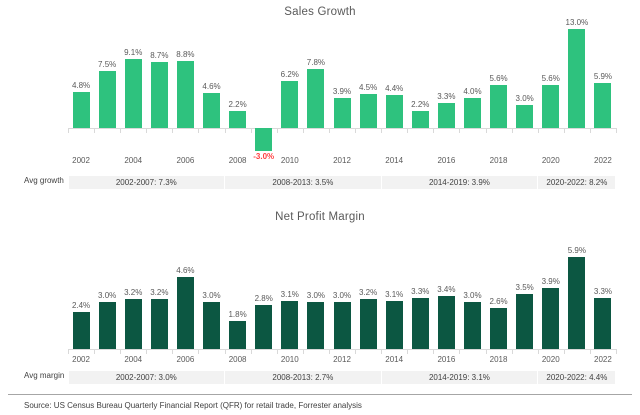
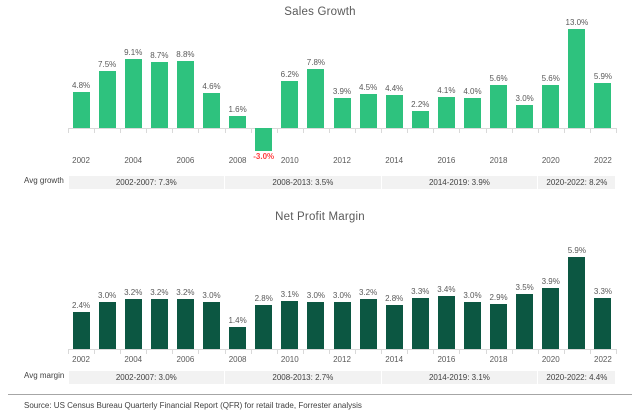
Sales Growth/2008: 2.2% -> 1.6%
Sales Growth/2016: 3.3% -> 4.1%
Net Profit Margin/2006: 4.6% -> 3.2%
Net Profit Margin/2008: 1.8% -> 1.4%
Net Profit Margin/2014: 3.1% -> 2.8%
Net Profit Margin/2018: 2.6% -> 2.9%
